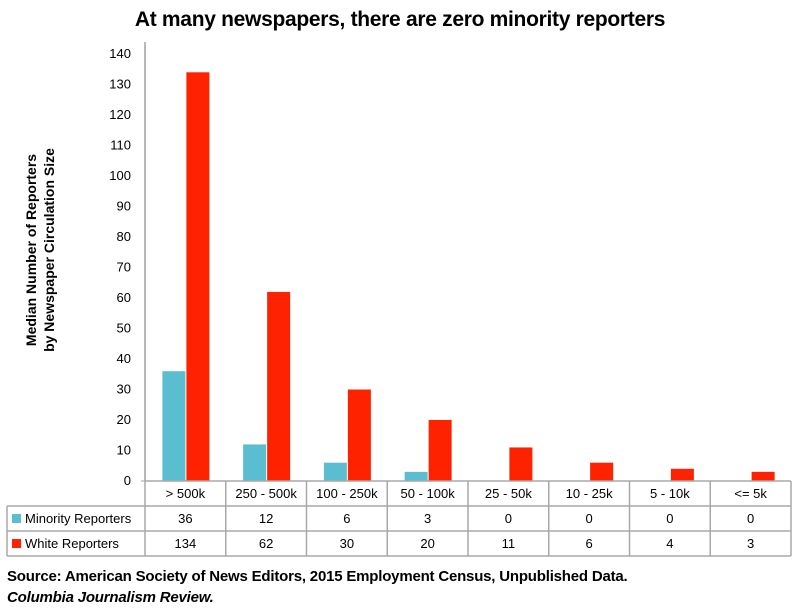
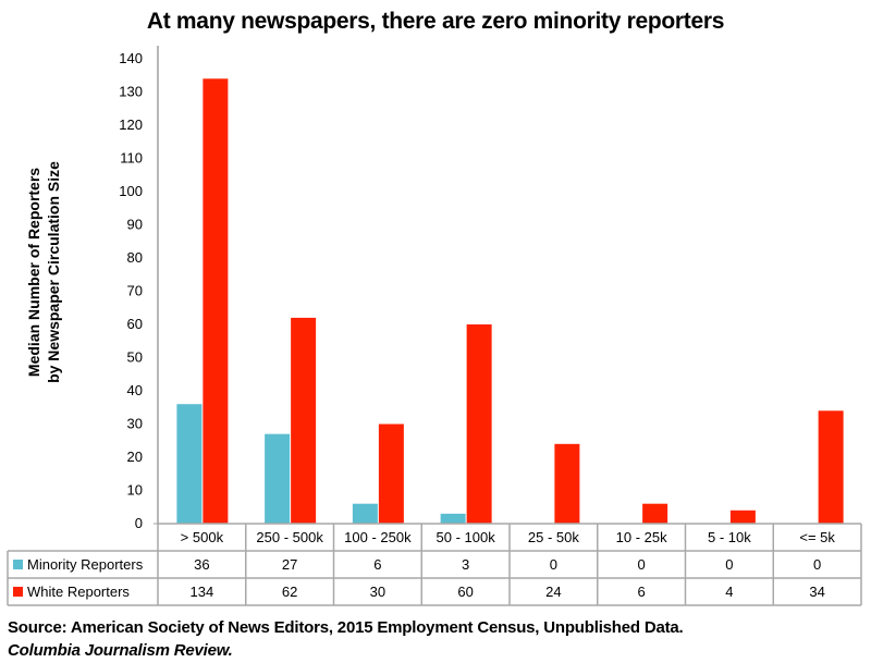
Minority Reporters/250 - 500k: 12 -> 27
White Reporters/50 - 100k: 20 -> 60
White Reporters/25 - 50k: 11 -> 24
White Reporters/<= 5k: 3 -> 34
